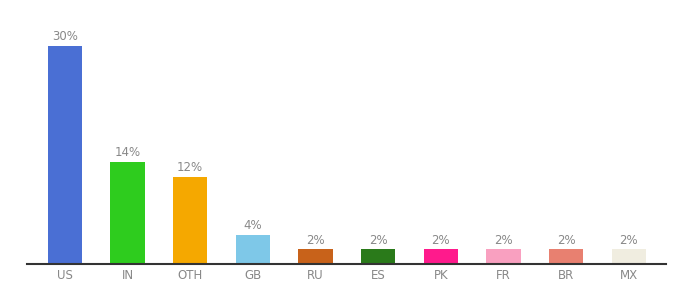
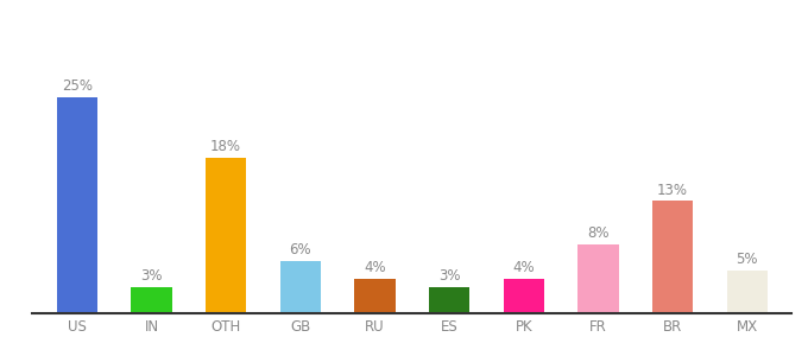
US: 30% -> 25%
IN: 14% -> 3%
OTH: 12% -> 18%
GB: 4% -> 6%
RU: 2% -> 4%
ES: 2% -> 3%
PK: 2% -> 4%
FR: 2% -> 8%
BR: 2% -> 13%
MX: 2% -> 5%
